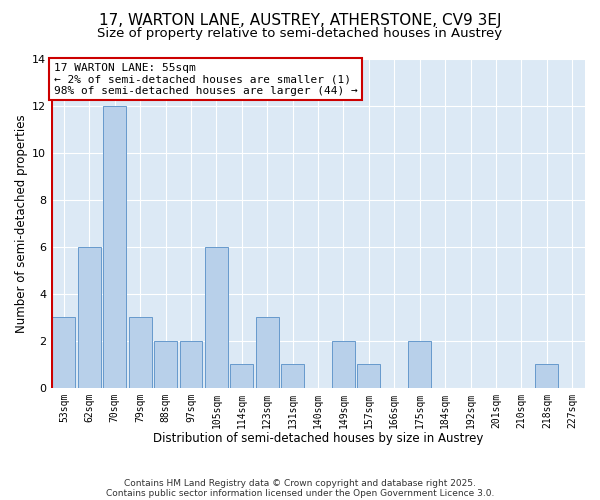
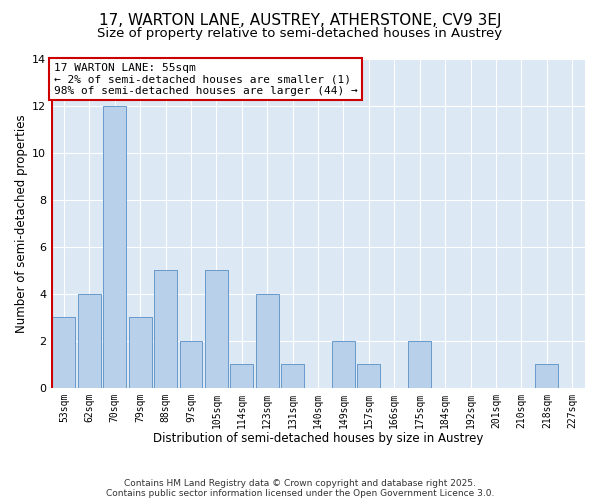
62sqm: 6 -> 4
88sqm: 2 -> 5
105sqm: 6 -> 5
123sqm: 3 -> 4
